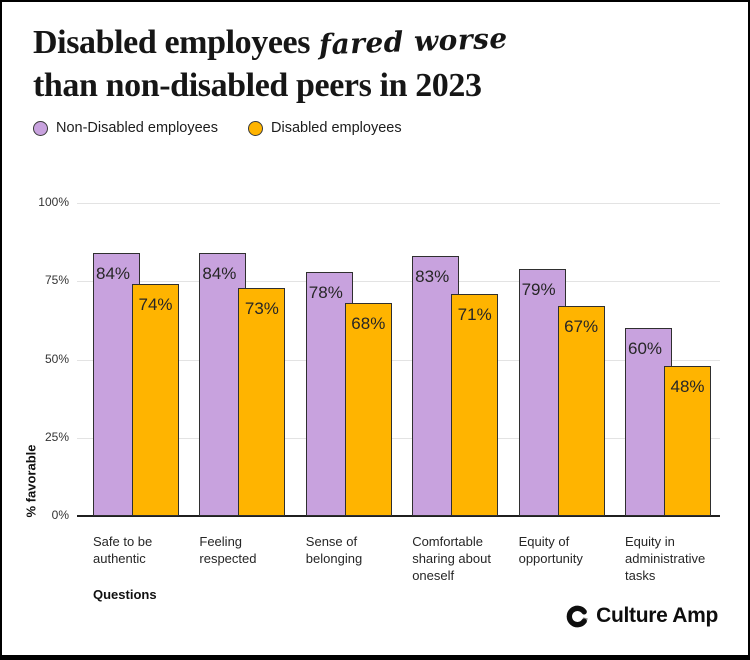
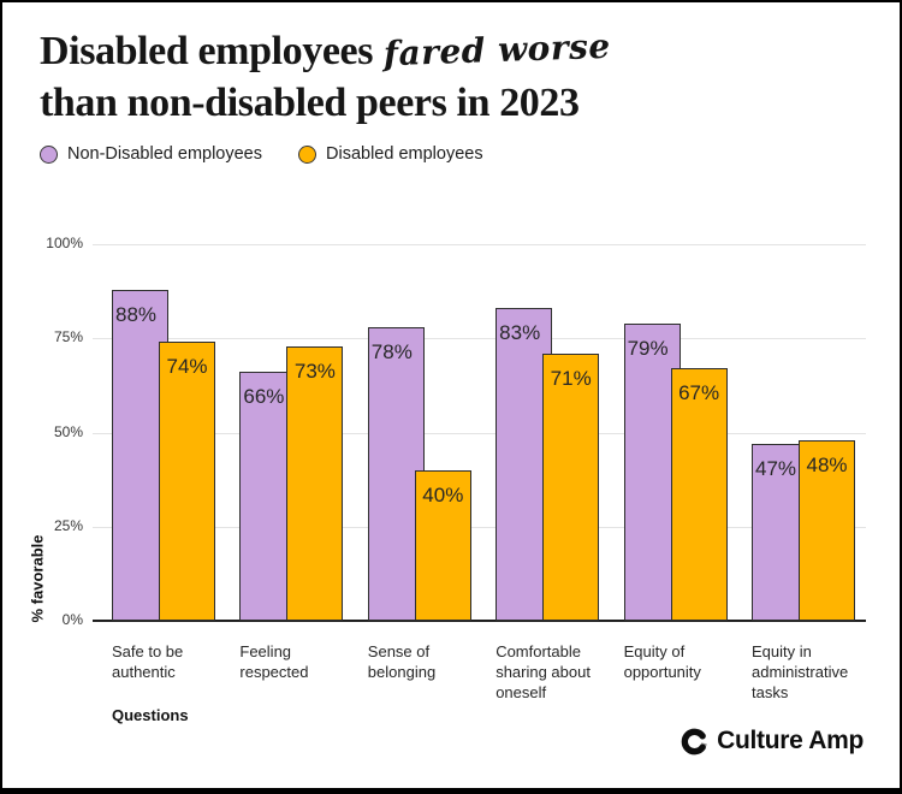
Non-Disabled employees/Safe to be authentic: 84% -> 88%
Non-Disabled employees/Feeling respected: 84% -> 66%
Disabled employees/Sense of belonging: 68% -> 40%
Non-Disabled employees/Equity in administrative tasks: 60% -> 47%
